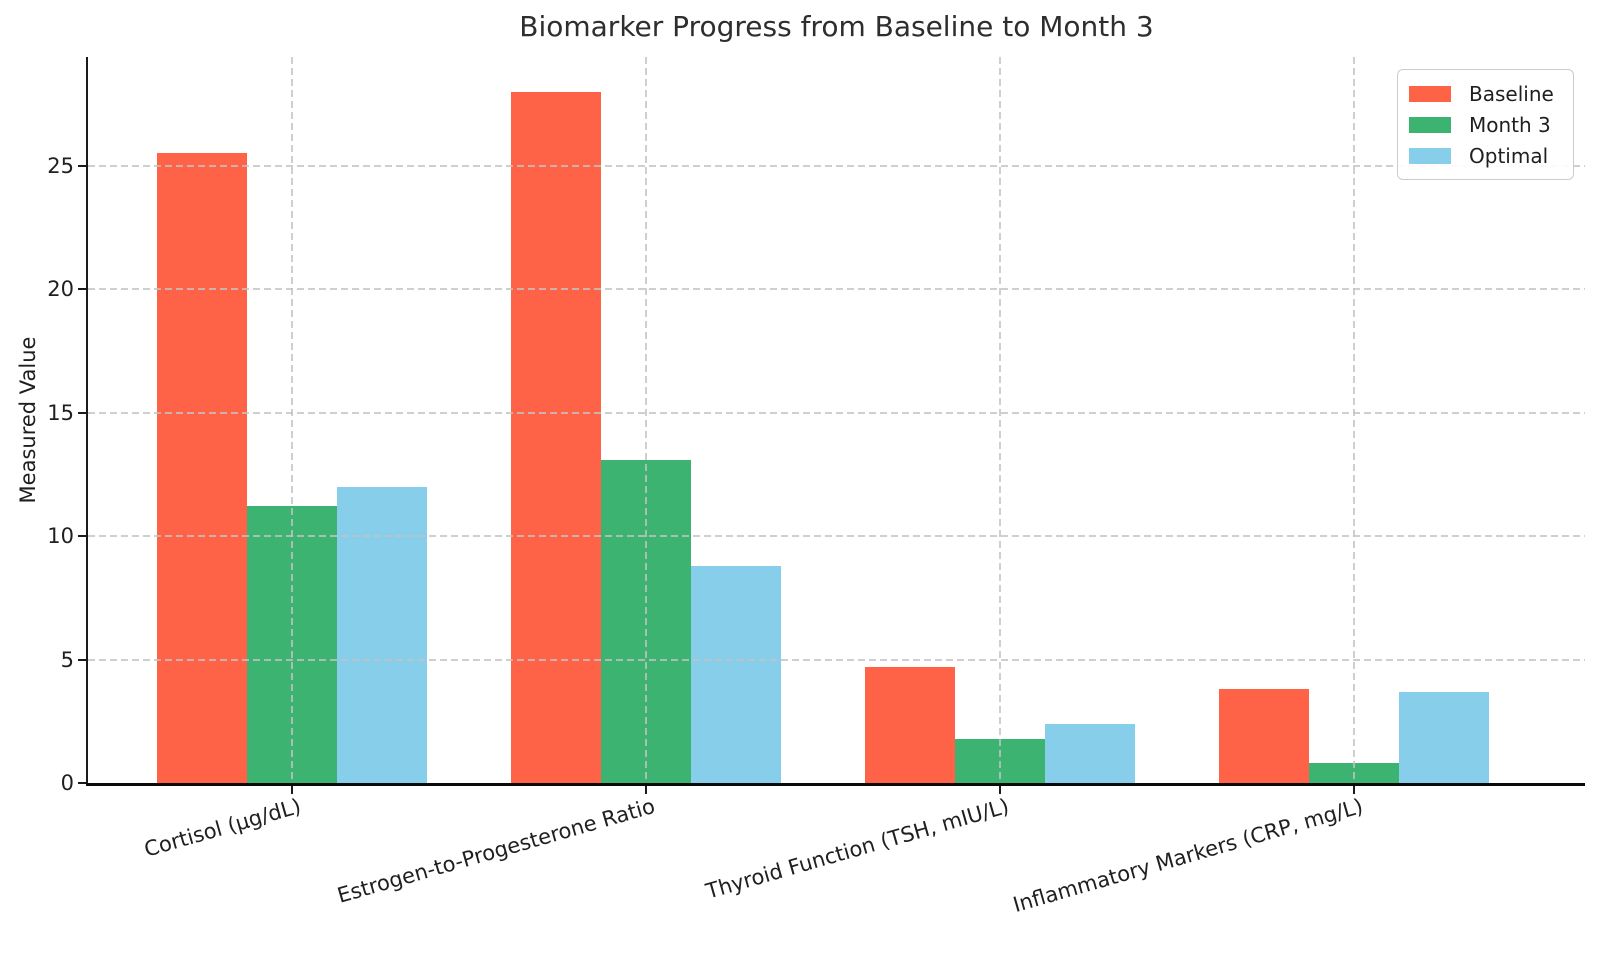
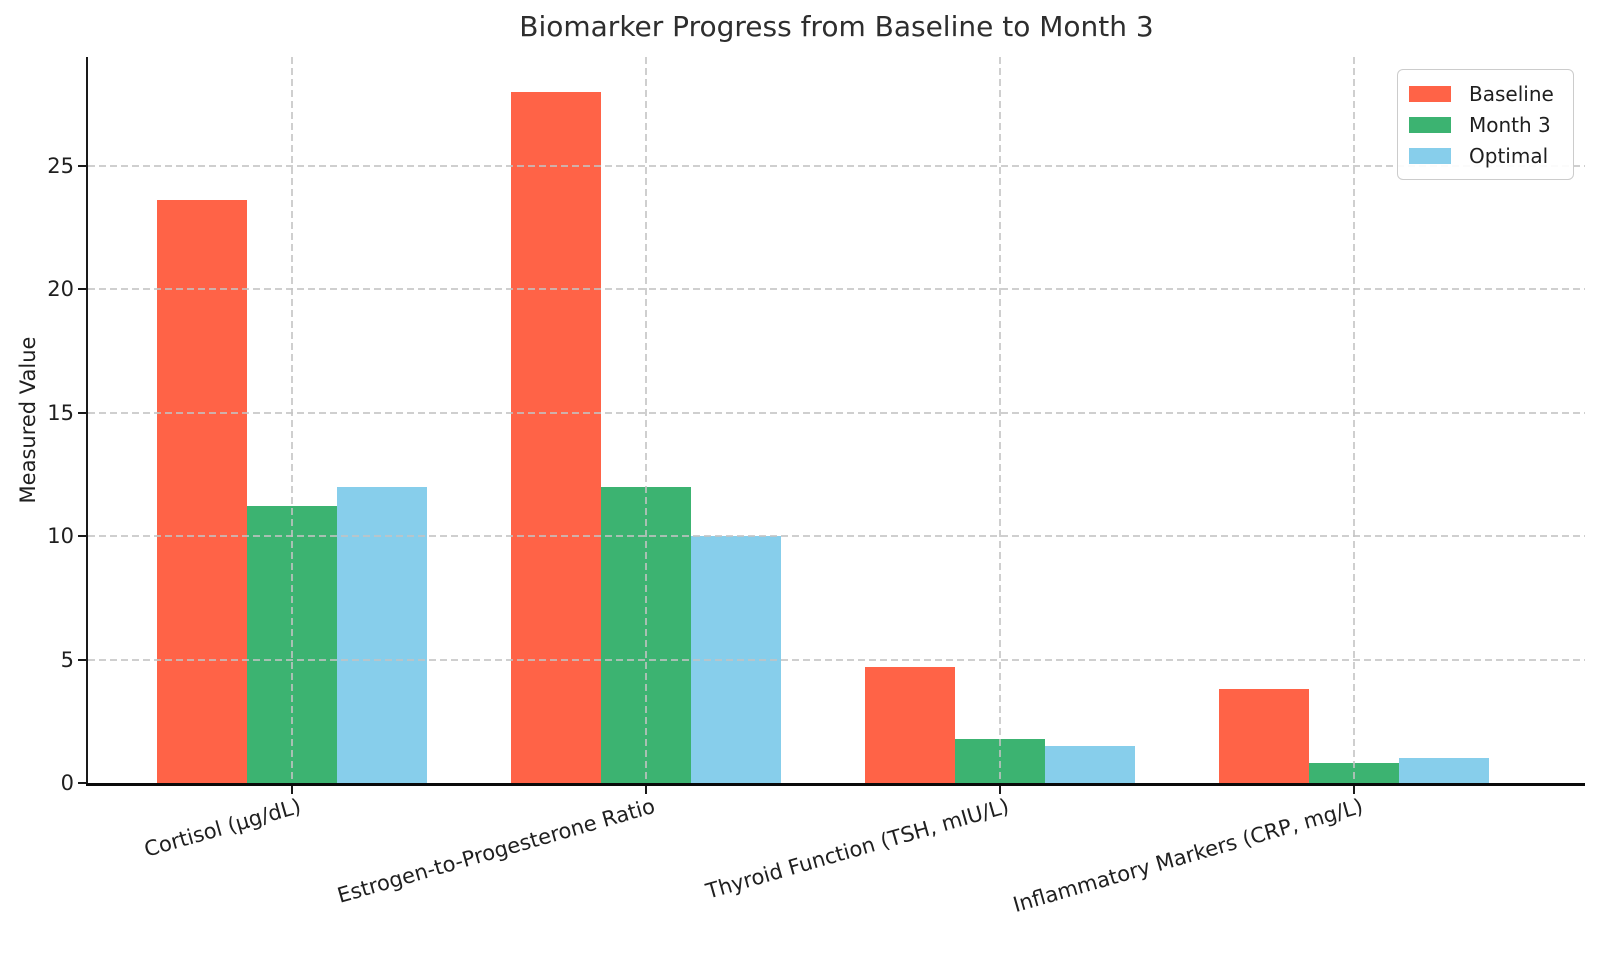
Baseline/Cortisol (µg/dL): 25.5 -> 23.6
Month 3/Estrogen-to-Progesterone Ratio: 13.1 -> 12.0
Optimal/Estrogen-to-Progesterone Ratio: 8.8 -> 10.0
Optimal/Thyroid Function (TSH, mIU/L): 2.4 -> 1.5
Optimal/Inflammatory Markers (CRP, mg/L): 3.7 -> 1.0
